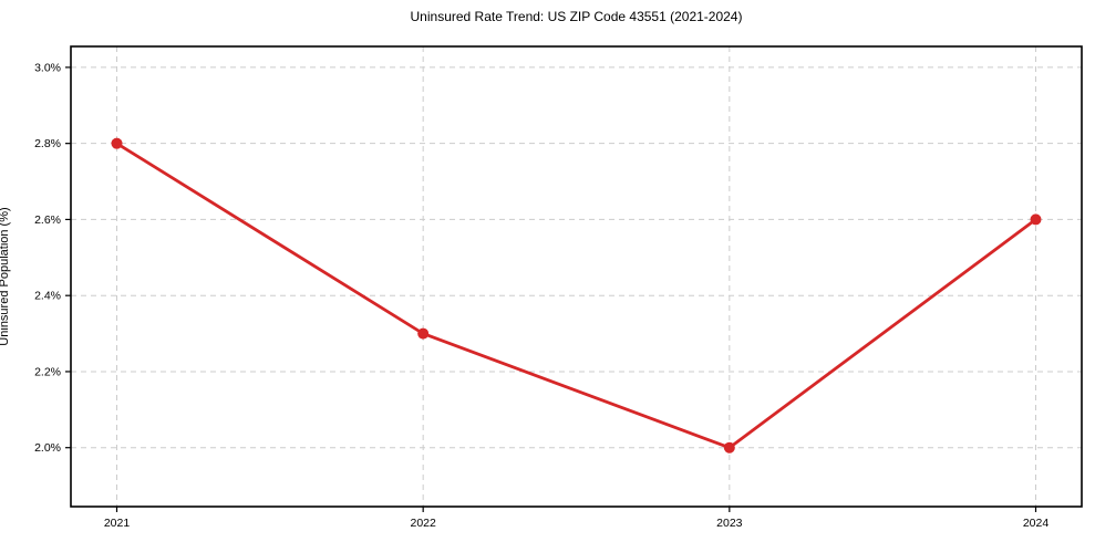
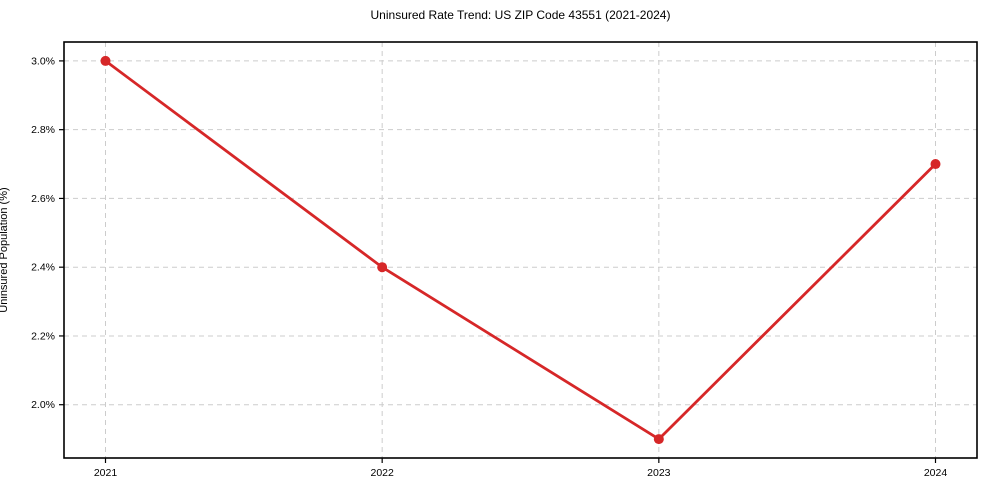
2021: 2.8% -> 3.0%
2022: 2.3% -> 2.4%
2023: 2.0% -> 1.9%
2024: 2.6% -> 2.7%
